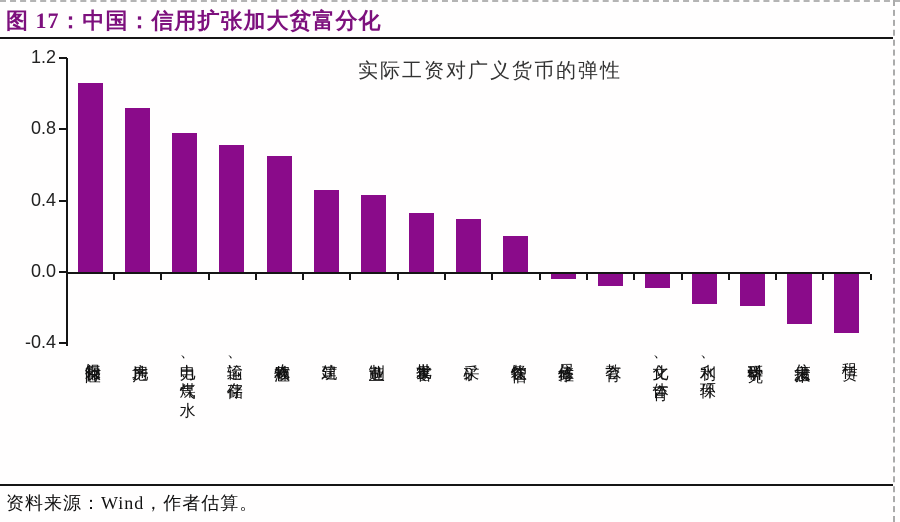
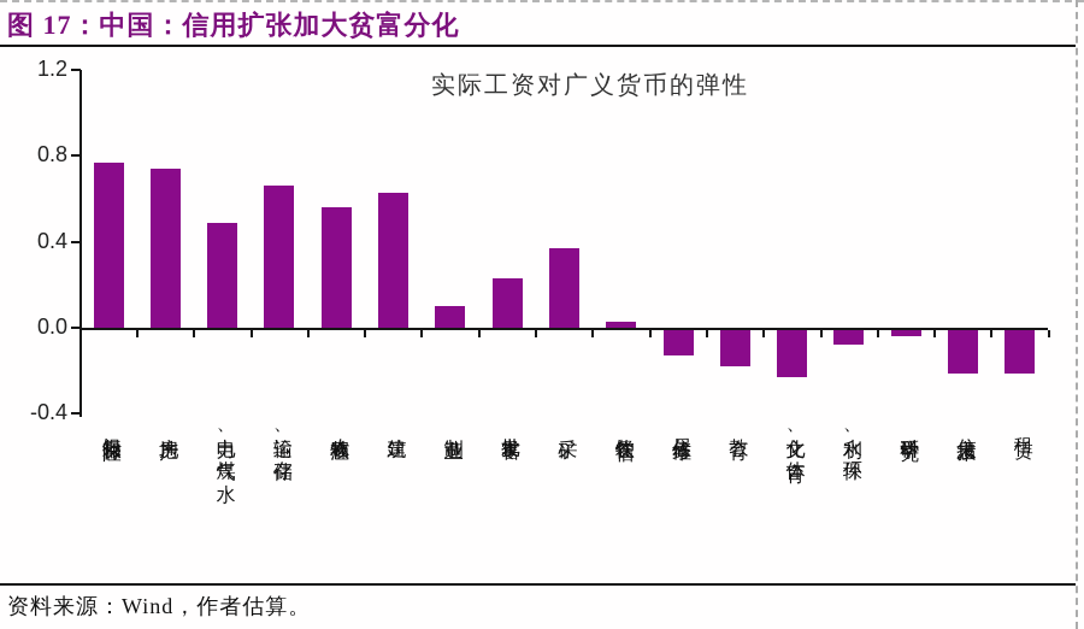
银行和保险: 1.06 -> 0.77
房地产: 0.92 -> 0.74
电力、煤气、水: 0.78 -> 0.49
运输、存储: 0.71 -> 0.66
农林牧渔: 0.65 -> 0.56
建筑: 0.46 -> 0.63
制造业: 0.43 -> 0.10
批发零售: 0.33 -> 0.23
采矿: 0.30 -> 0.37
餐饮住宿: 0.20 -> 0.03
居住维修: -0.03 -> -0.12
教育: -0.07 -> -0.17
文化、体育: -0.08 -> -0.22
水利、环保: -0.17 -> -0.07
科学研究: -0.18 -> -0.03
信息技术: -0.28 -> -0.20
租赁: -0.33 -> -0.20
